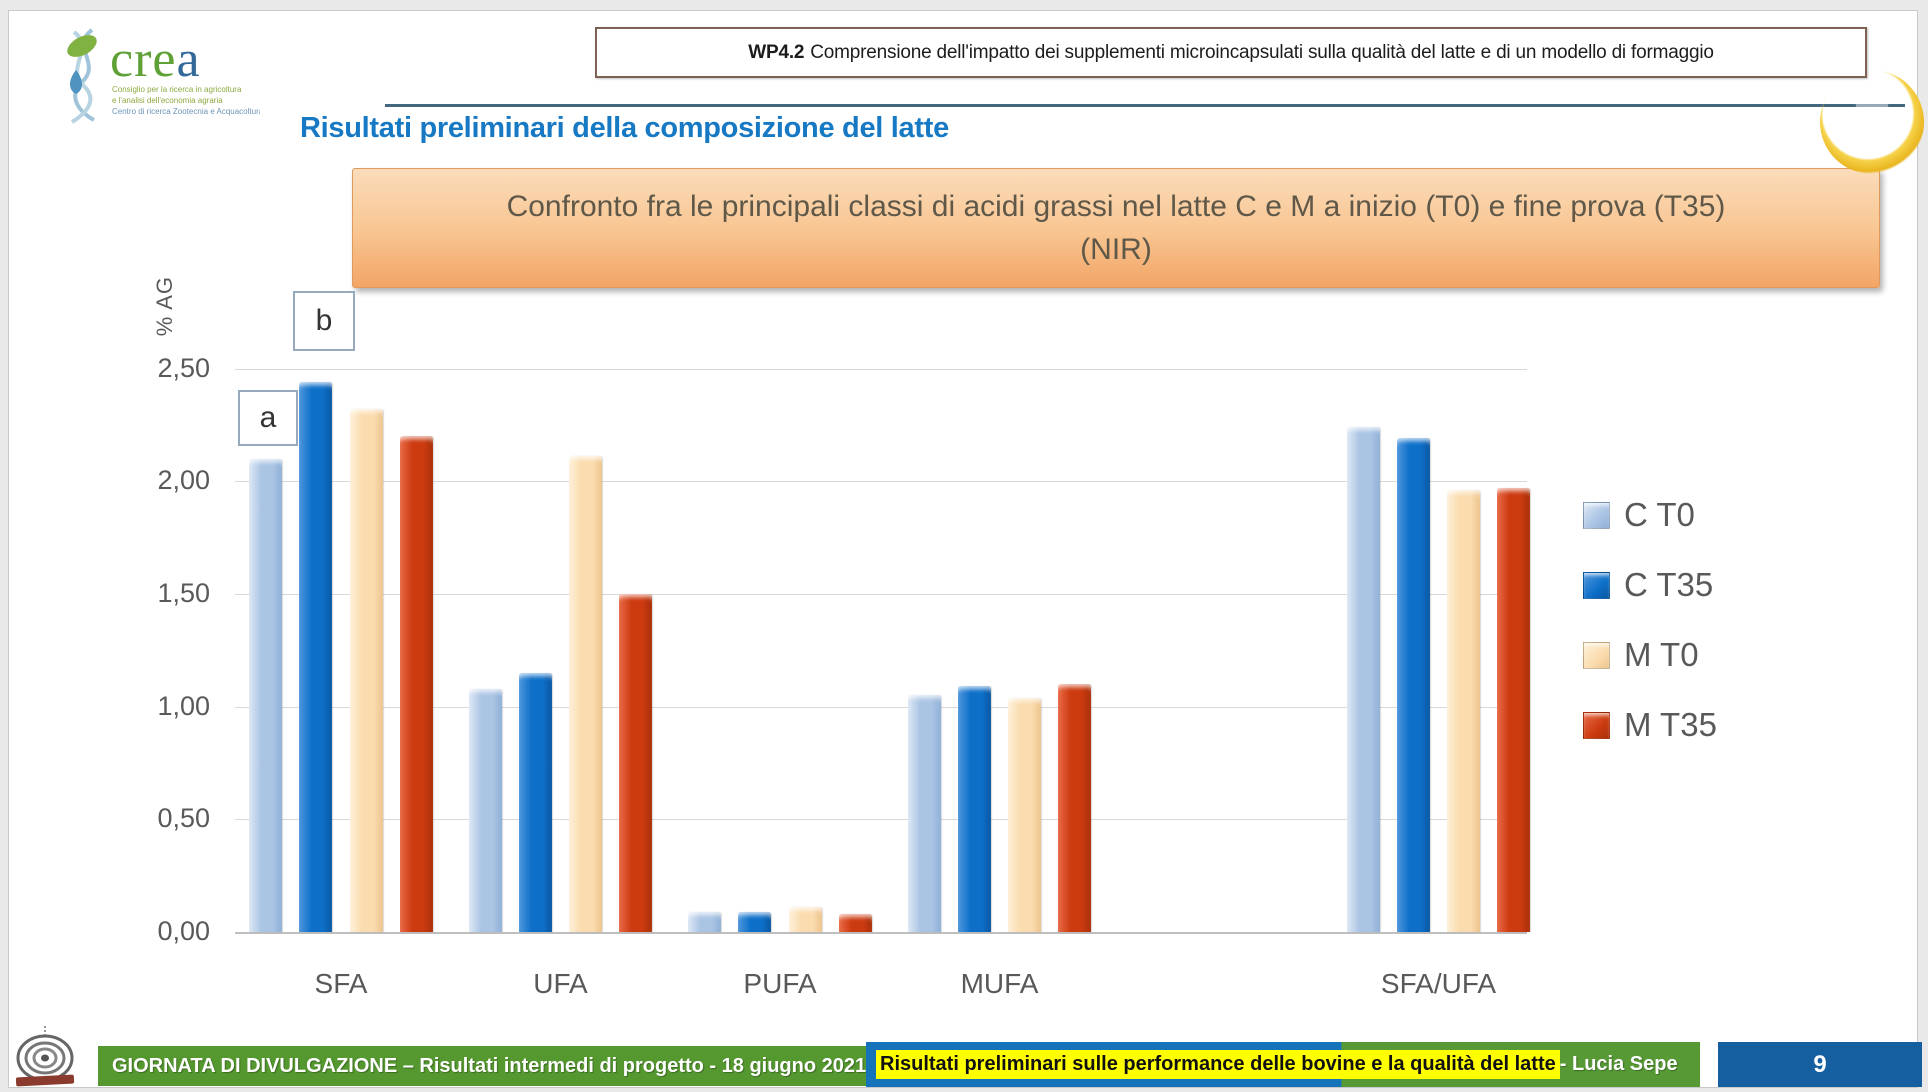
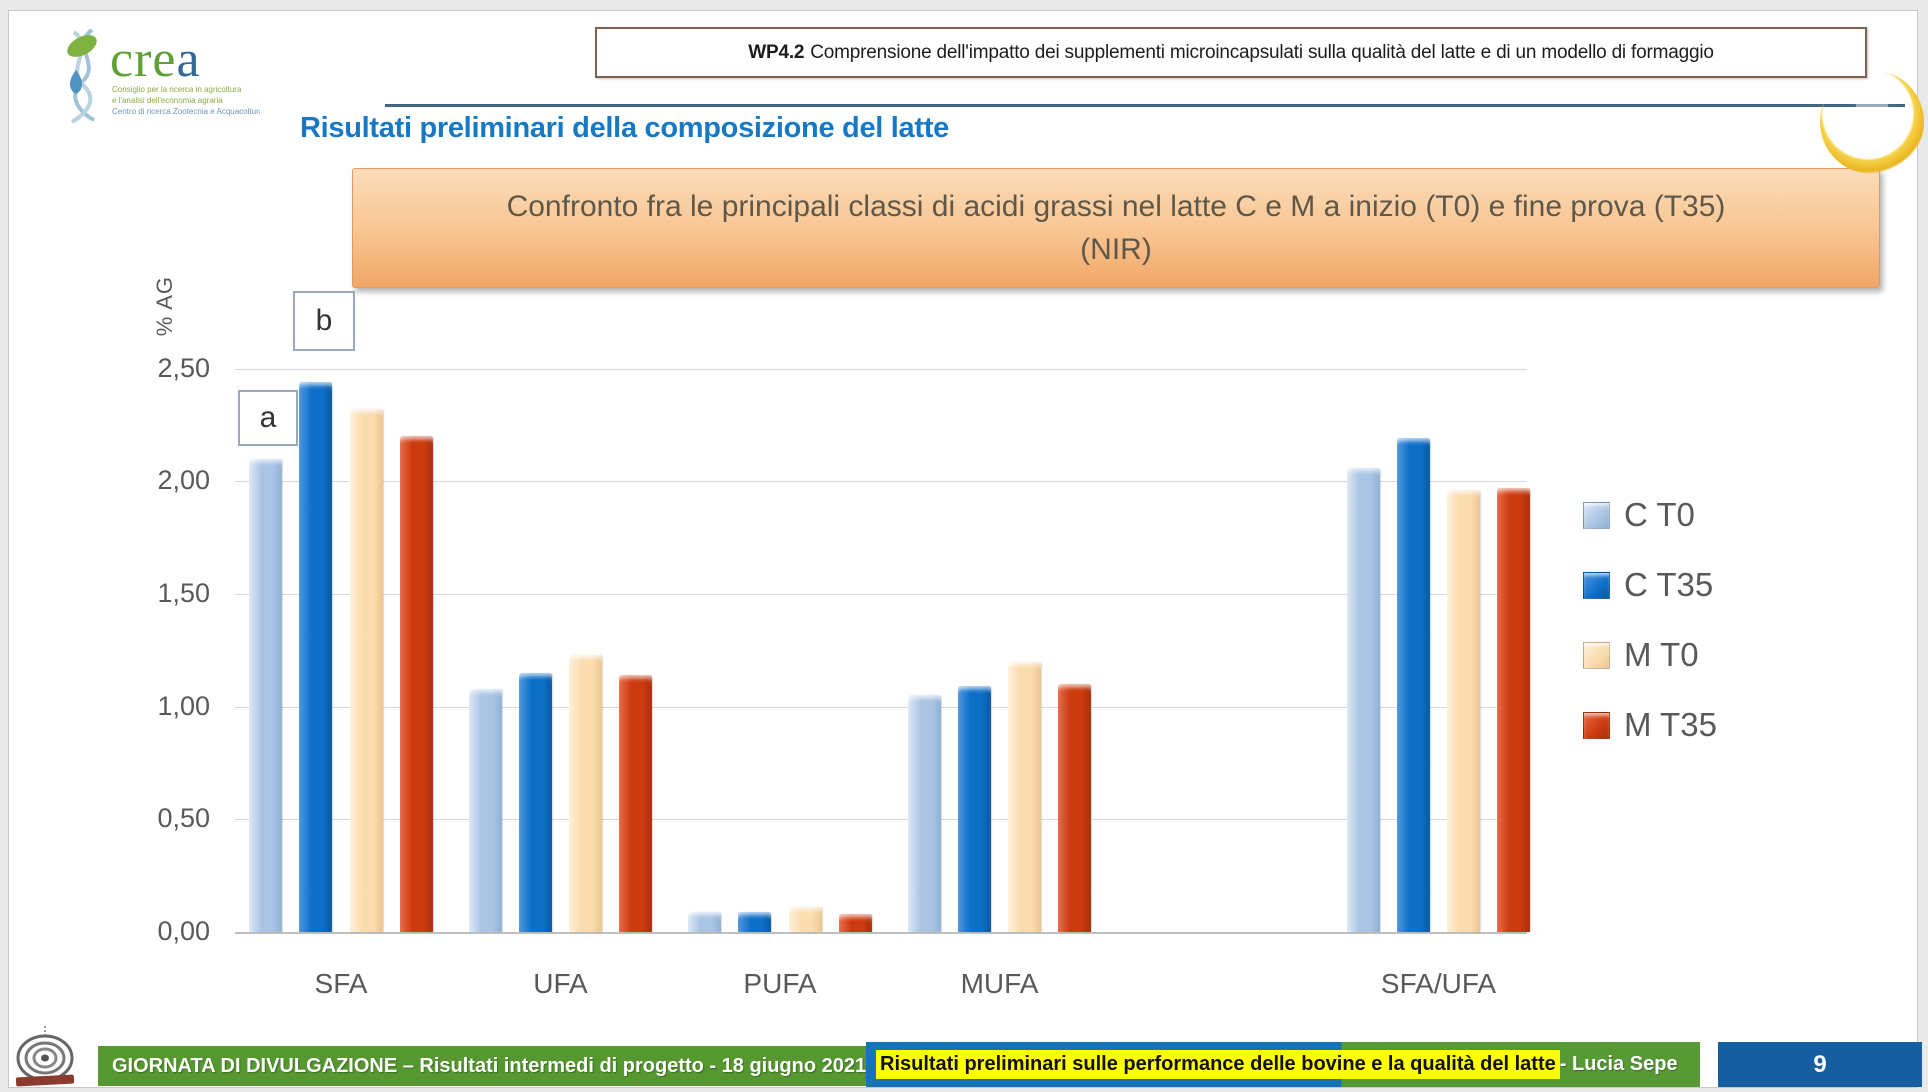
M T0/UFA: 2,11 -> 1,23
M T35/UFA: 1,50 -> 1,14
M T0/MUFA: 1,04 -> 1,20
C T0/SFA/UFA: 2,24 -> 2,06
